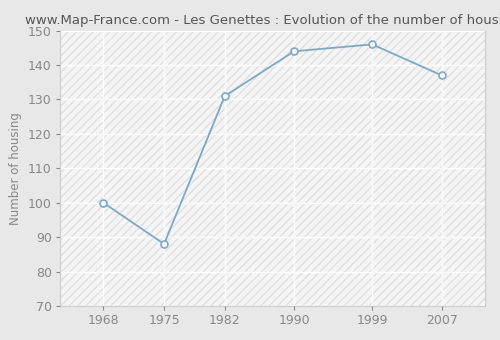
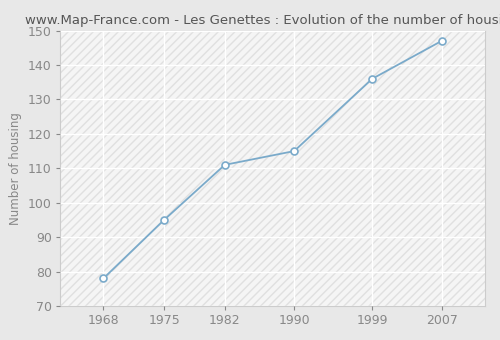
1968: 100 -> 78
1975: 88 -> 95
1982: 131 -> 111
1990: 144 -> 115
1999: 146 -> 136
2007: 137 -> 147
